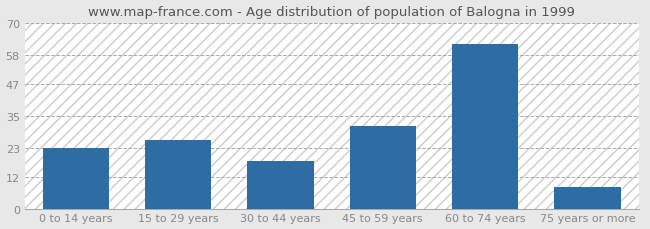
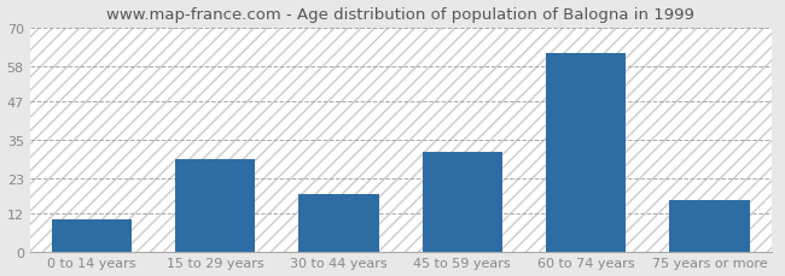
0 to 14 years: 23 -> 10
15 to 29 years: 26 -> 29
75 years or more: 8 -> 16
